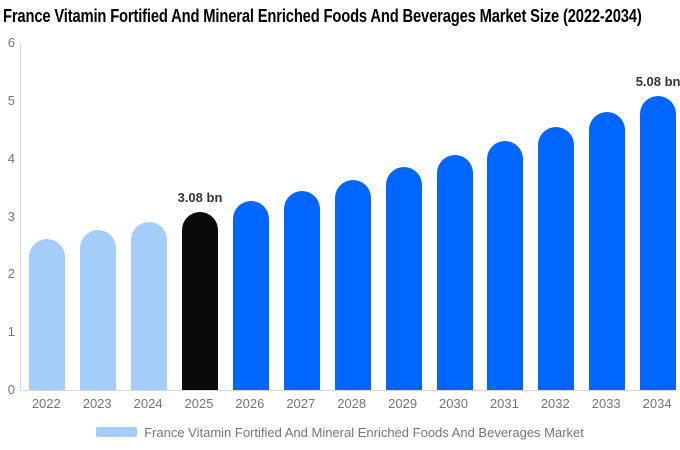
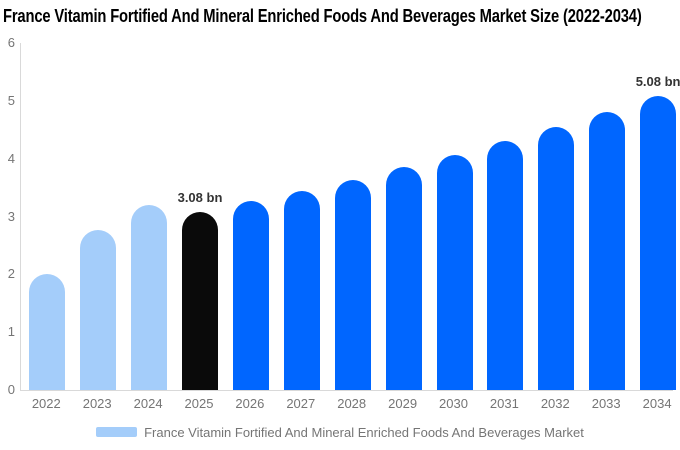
2022: 2.6 -> 2.0
2024: 2.9 -> 3.2
